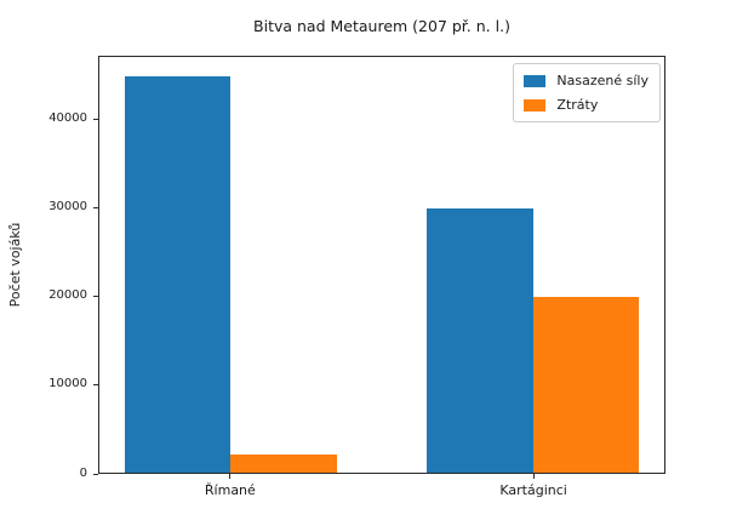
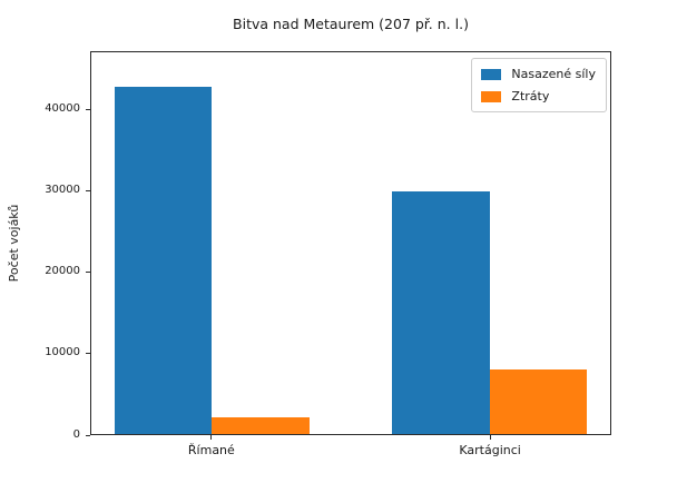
Nasazené síly/Římané: 45000 -> 43000
Ztráty/Kartáginci: 20000 -> 8000
